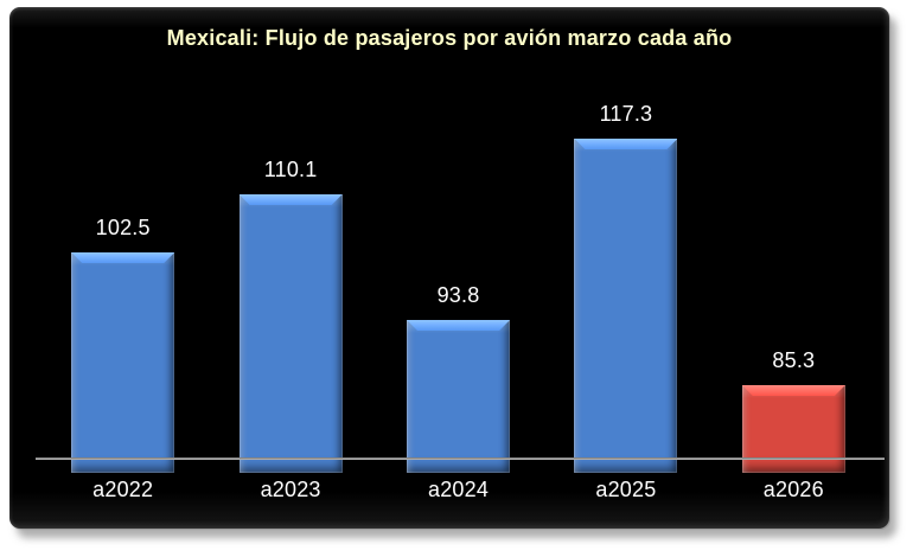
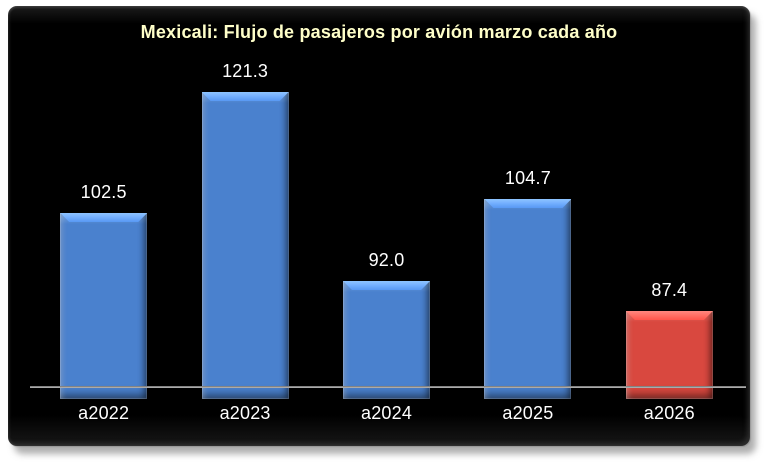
a2023: 110.1 -> 121.3
a2024: 93.8 -> 92.0
a2025: 117.3 -> 104.7
a2026: 85.3 -> 87.4
